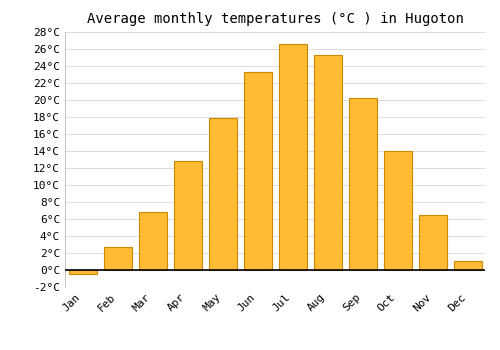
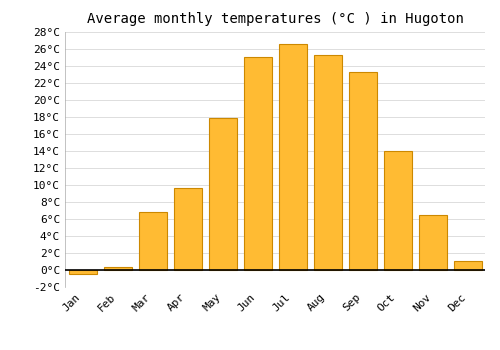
Feb: 2.7°C -> 0.4°C
Apr: 12.8°C -> 9.6°C
Jun: 23.3°C -> 25.0°C
Sep: 20.2°C -> 23.2°C
